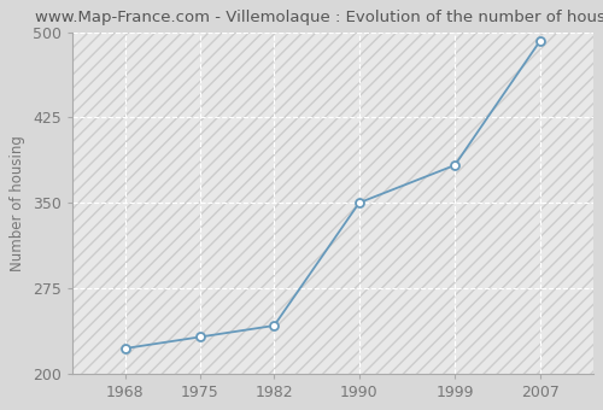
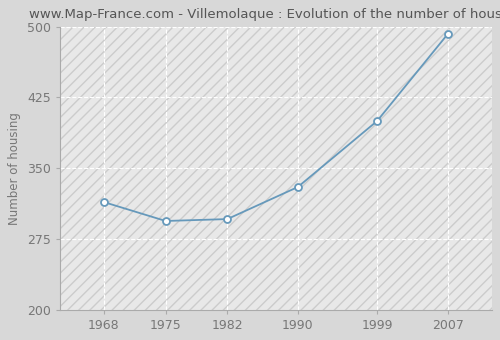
1968: 222 -> 314
1975: 232 -> 294
1982: 242 -> 296
1990: 350 -> 330
1999: 383 -> 400
